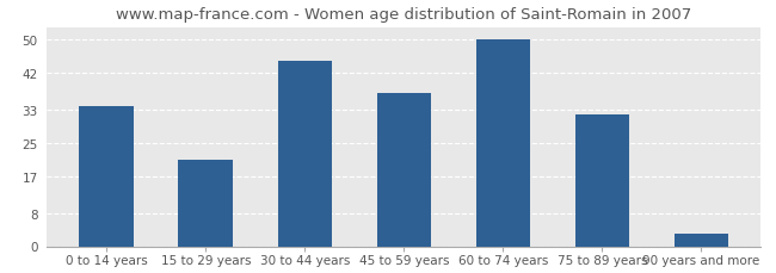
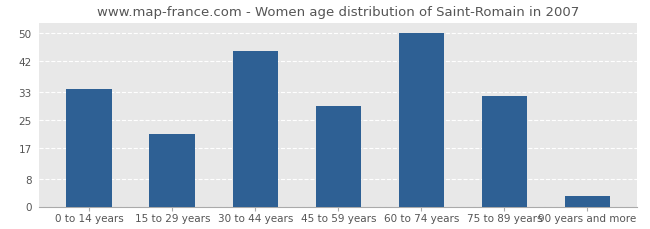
45 to 59 years: 37 -> 29
